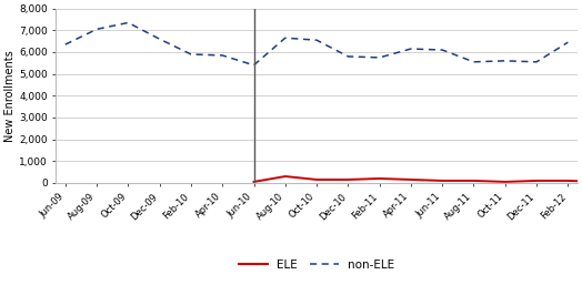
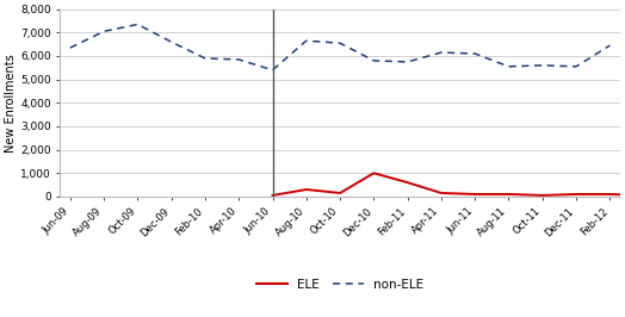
ELE/Dec-10: 200 -> 1,000
ELE/Feb-11: 200 -> 600
